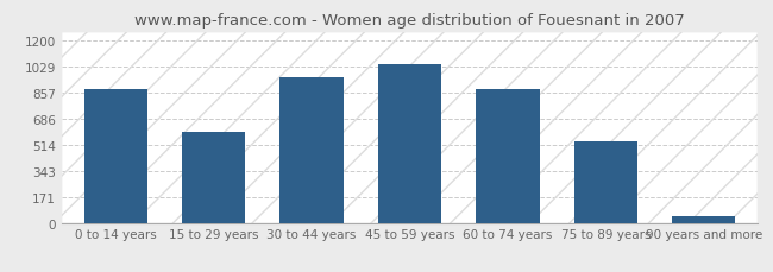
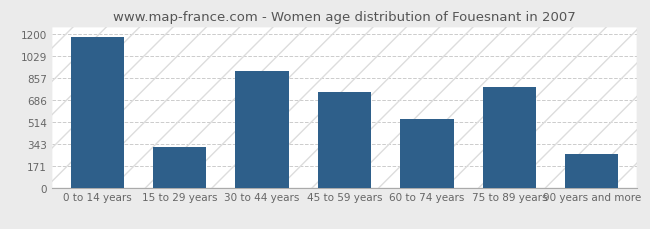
0 to 14 years: 880 -> 1180
15 to 29 years: 600 -> 320
30 to 44 years: 960 -> 910
45 to 59 years: 1040 -> 750
60 to 74 years: 880 -> 540
75 to 89 years: 540 -> 790
90 years and more: 40 -> 260
